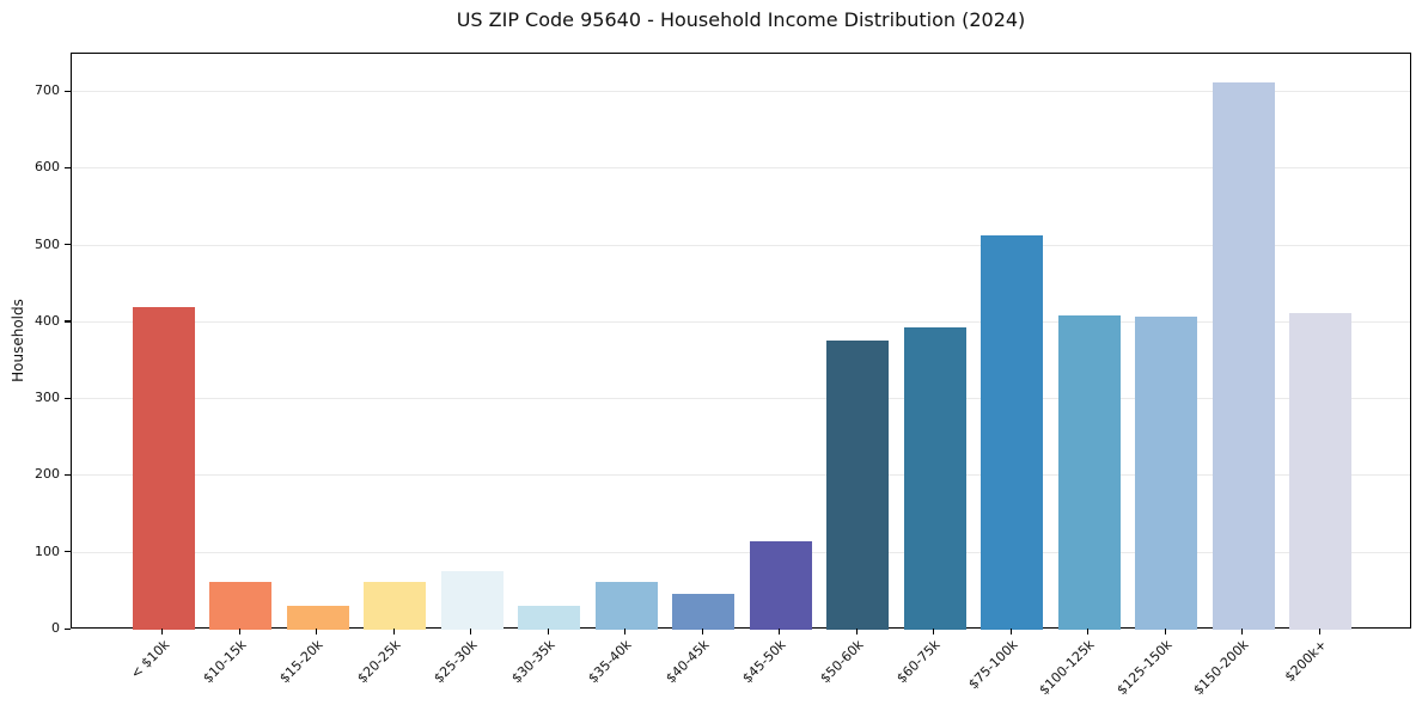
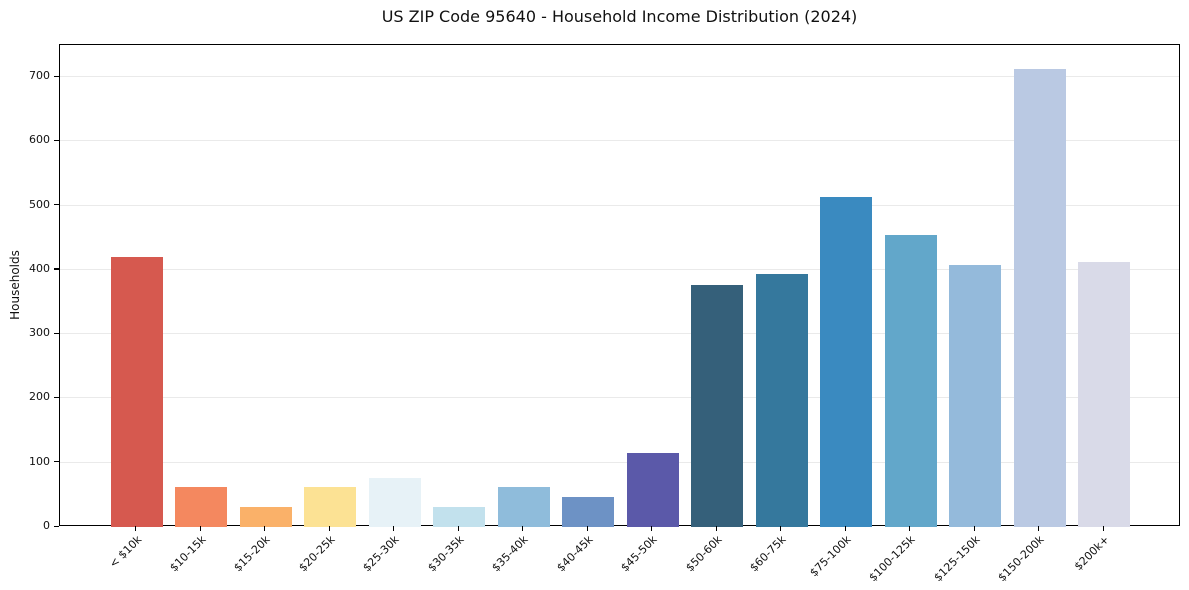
$100-125k: 410 -> 460
